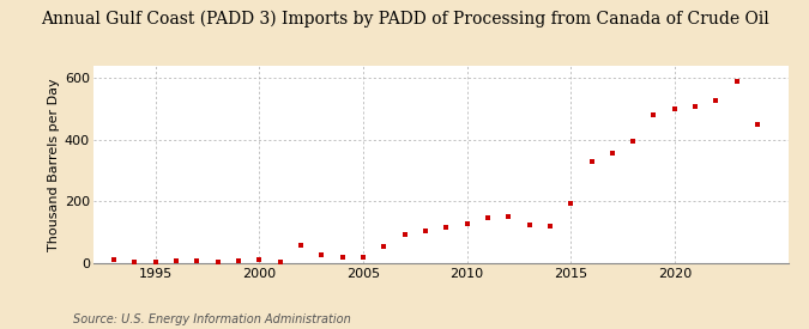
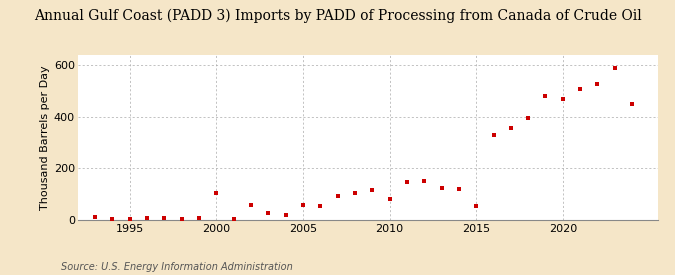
2000: 12 -> 105
2005: 18 -> 60
2010: 128 -> 80
2015: 193 -> 55
2020: 502 -> 470
